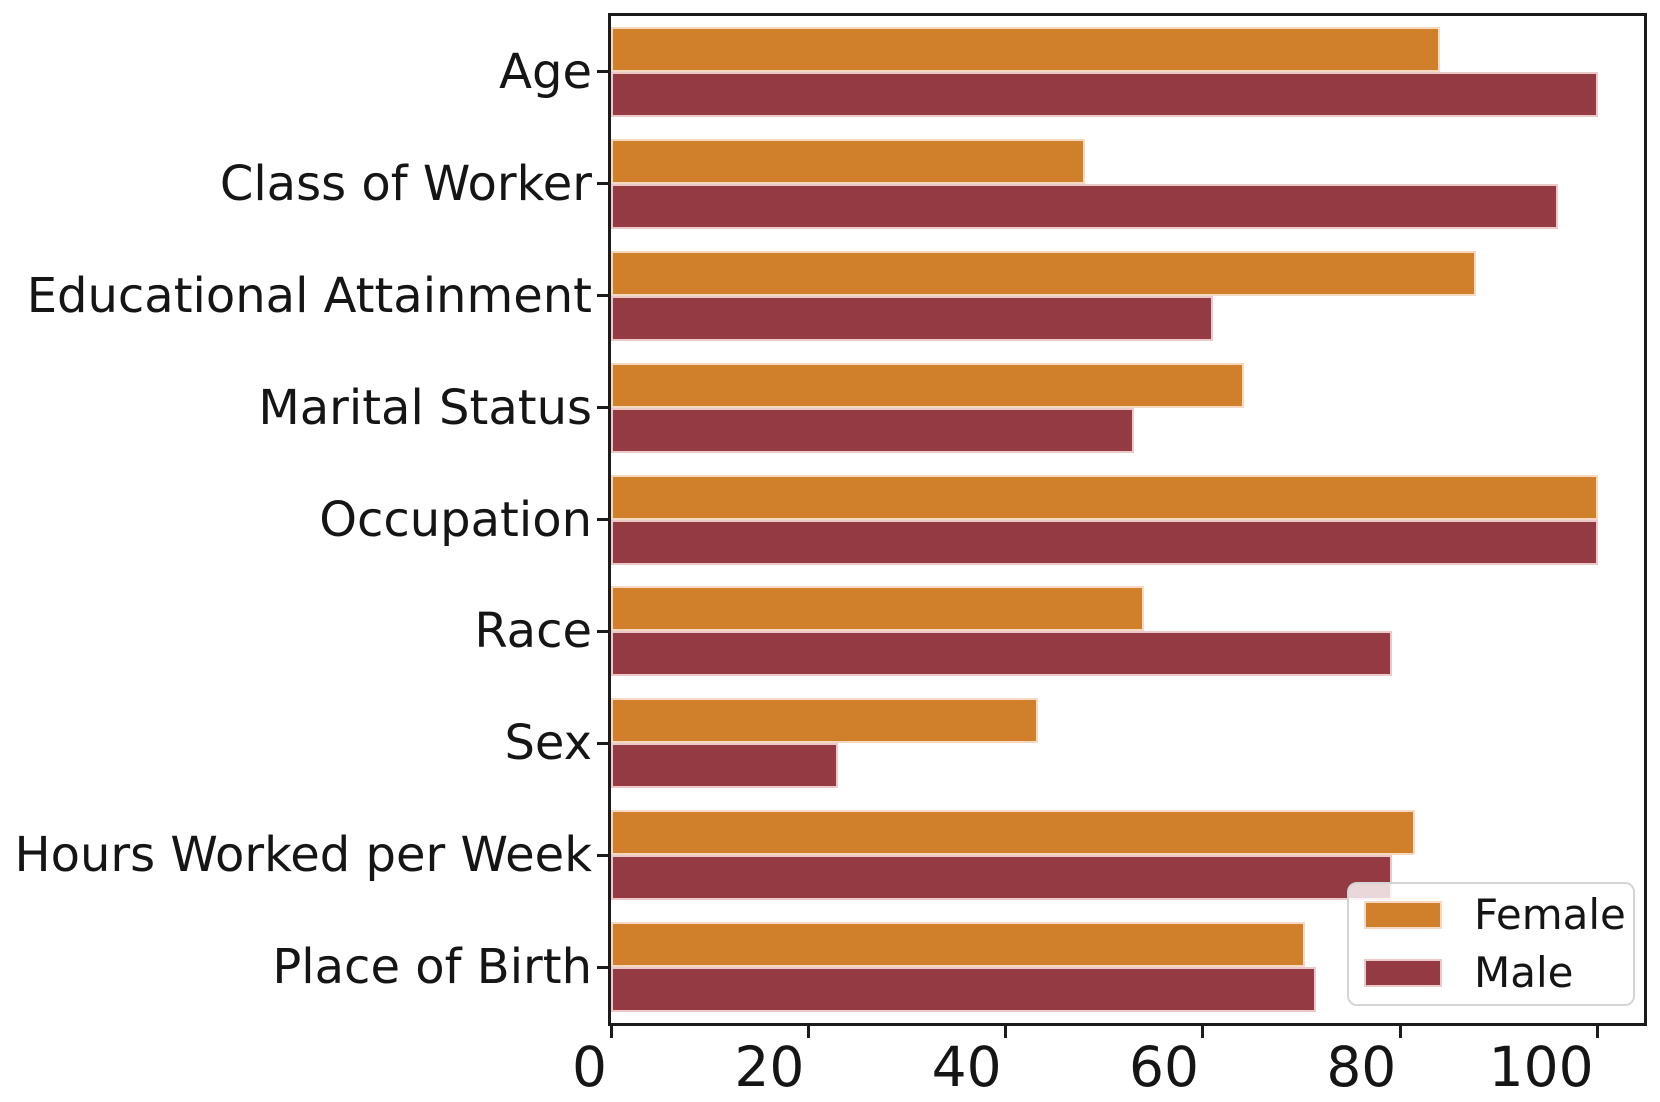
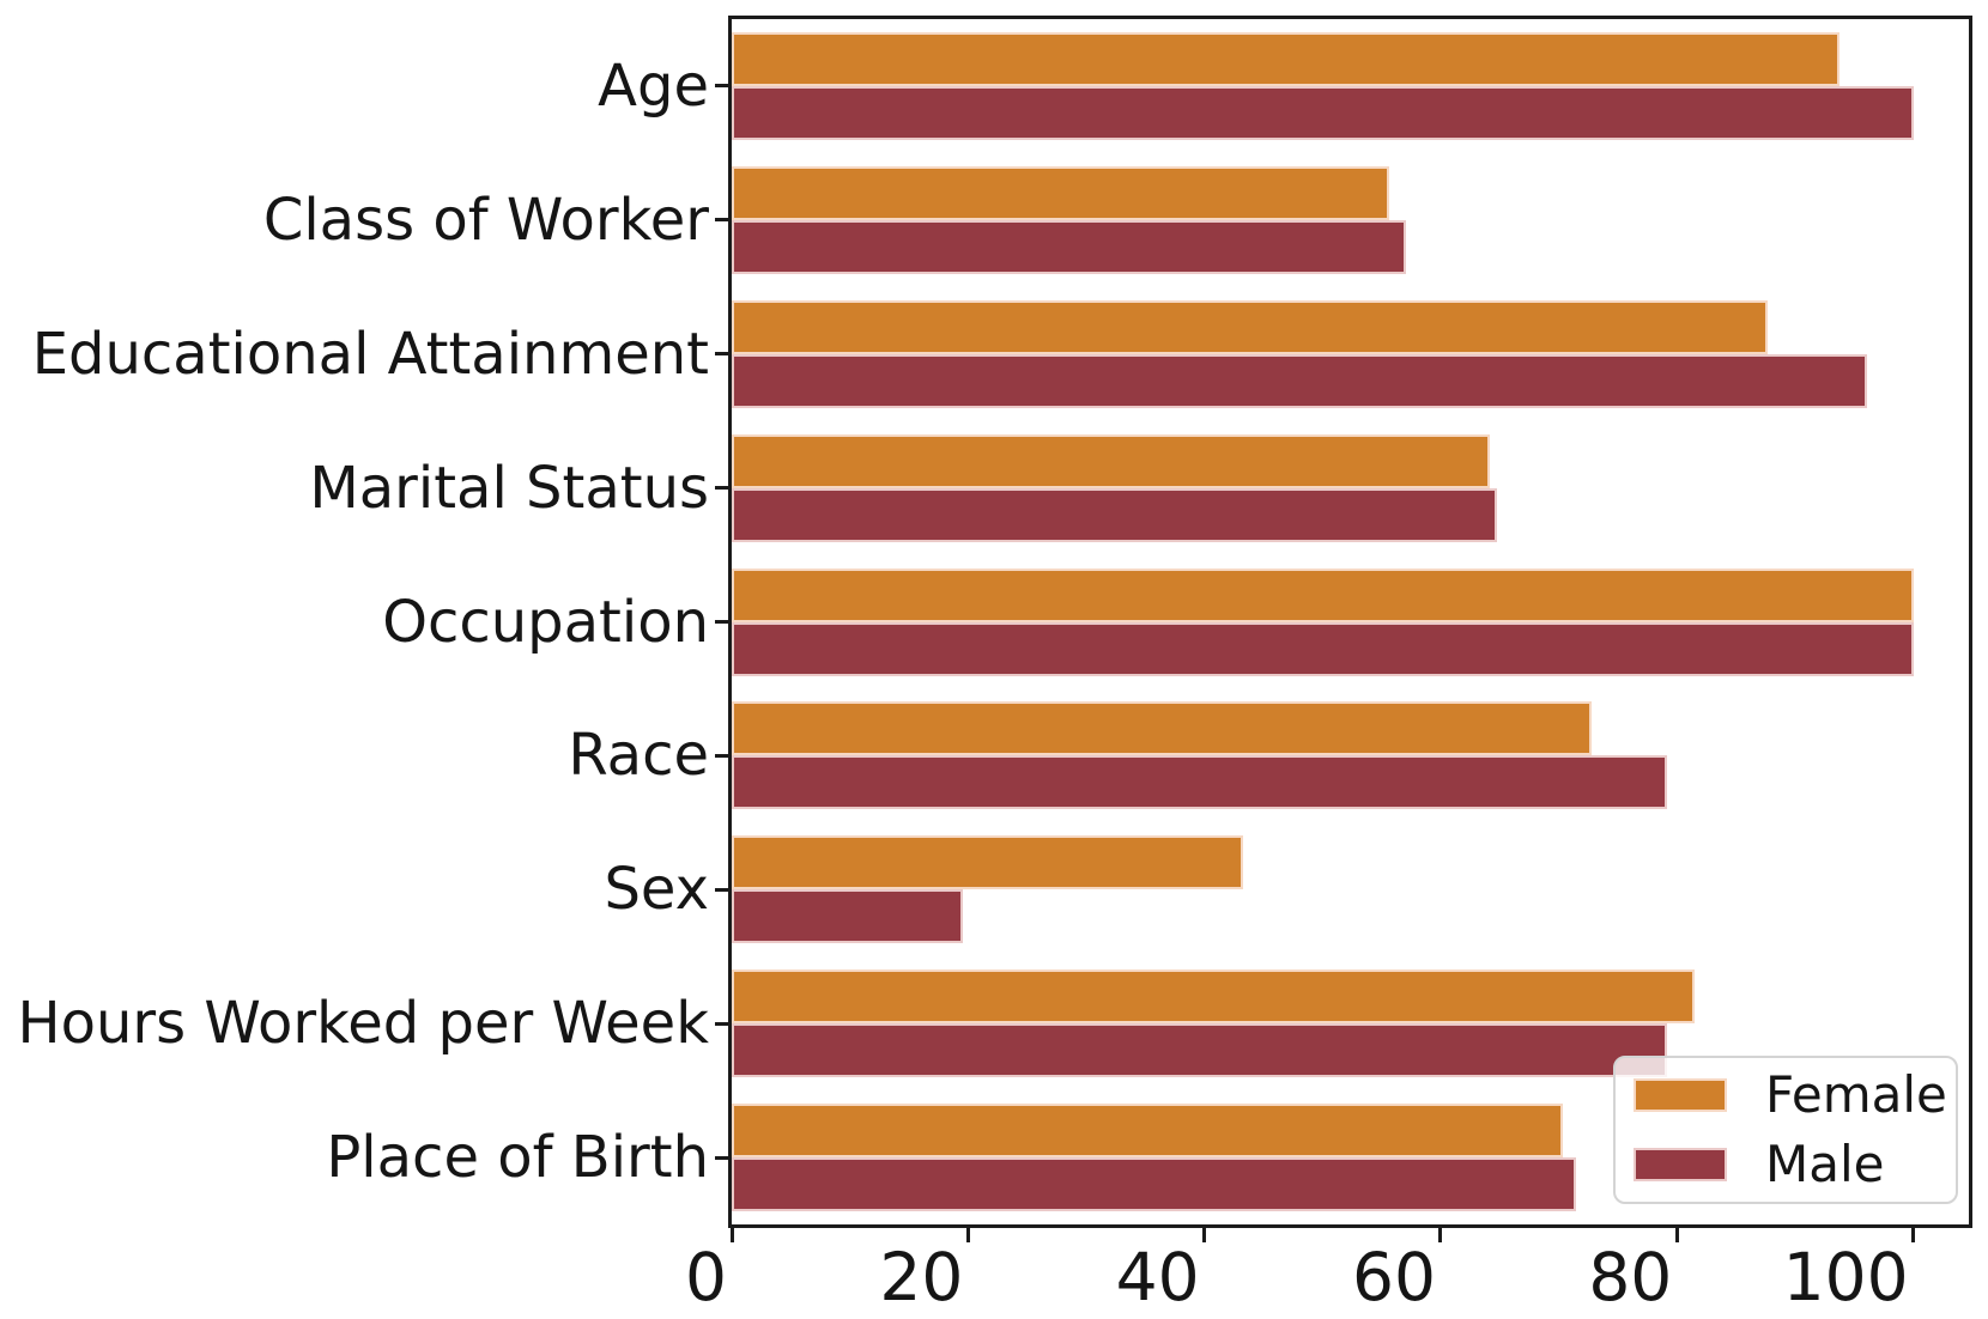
Female/Age: 84 -> 94
Female/Class of Worker: 48 -> 56
Male/Class of Worker: 96 -> 57
Male/Educational Attainment: 61 -> 96
Male/Marital Status: 53 -> 65
Female/Race: 54 -> 73
Male/Sex: 23 -> 20
